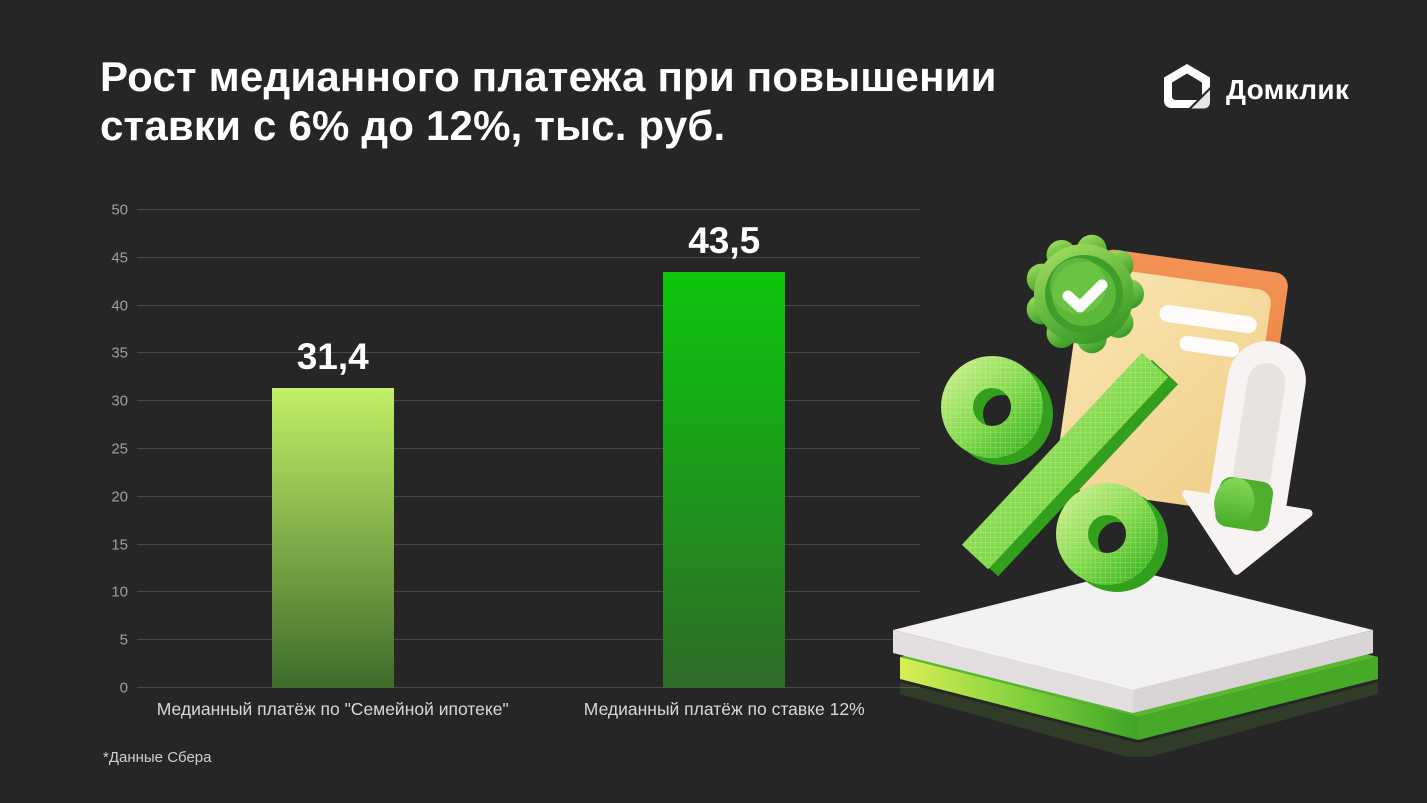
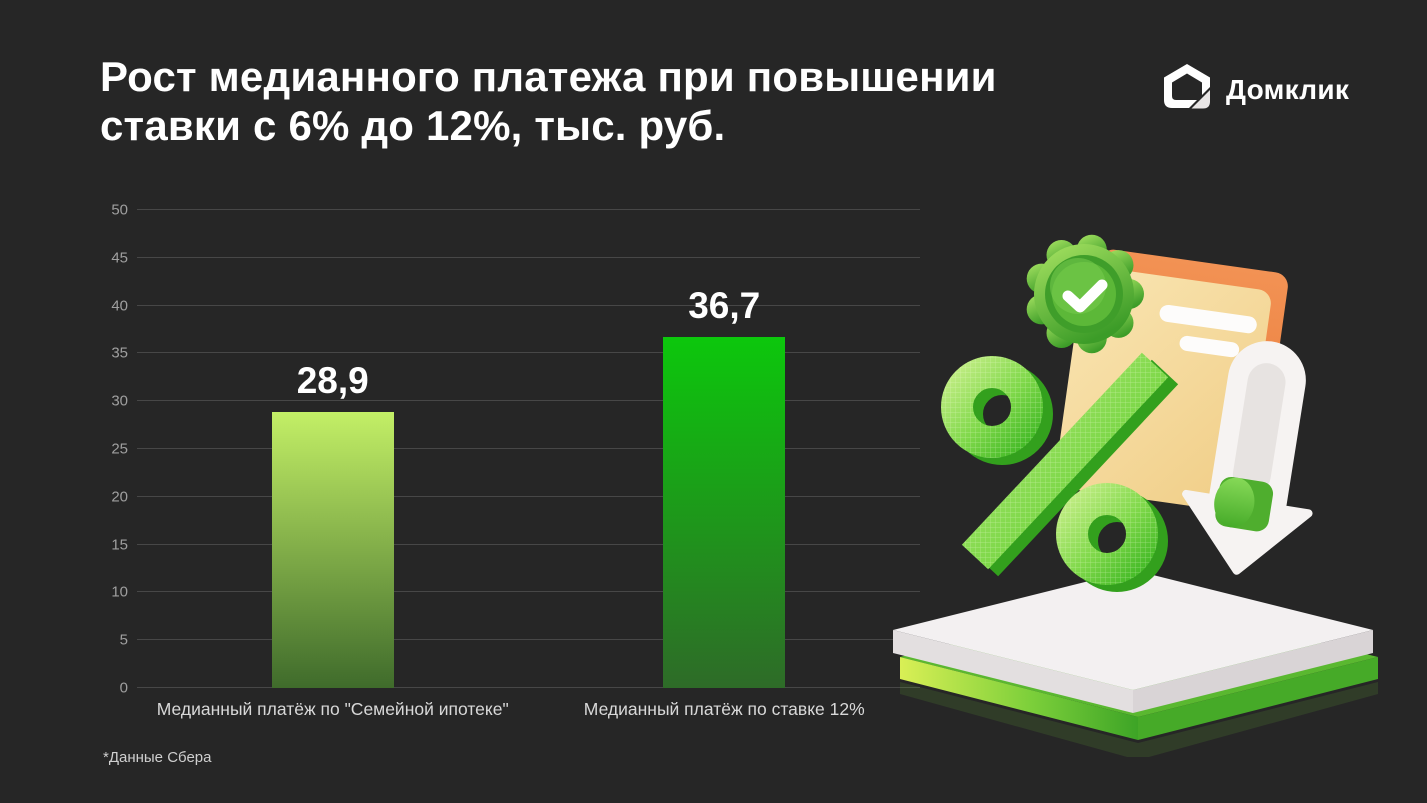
Медианный платёж по "Семейной ипотеке": 31,4 -> 28,9
Медианный платёж по ставке 12%: 43,5 -> 36,7
